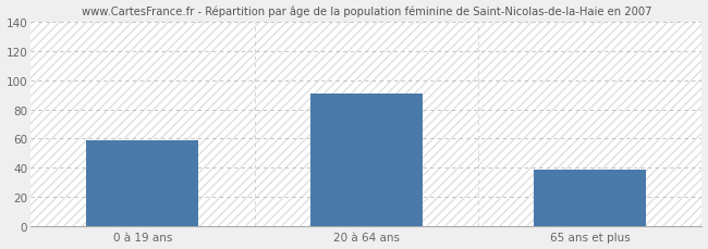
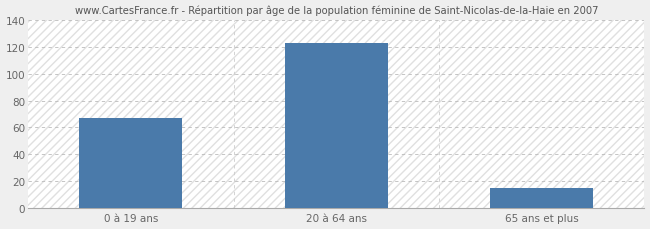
0 à 19 ans: 59 -> 67
20 à 64 ans: 91 -> 123
65 ans et plus: 39 -> 15
